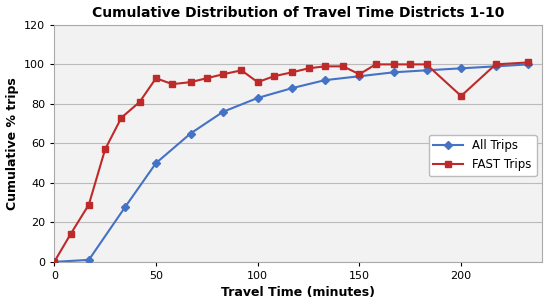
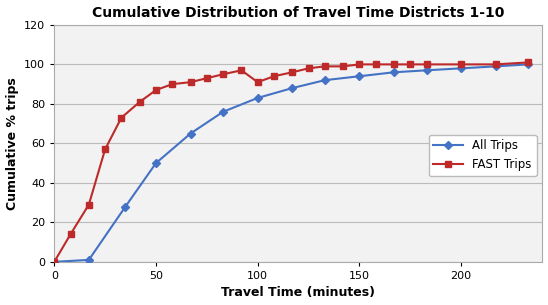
FAST Trips/50: 93 -> 87
FAST Trips/150: 95 -> 100
FAST Trips/200: 84 -> 100
